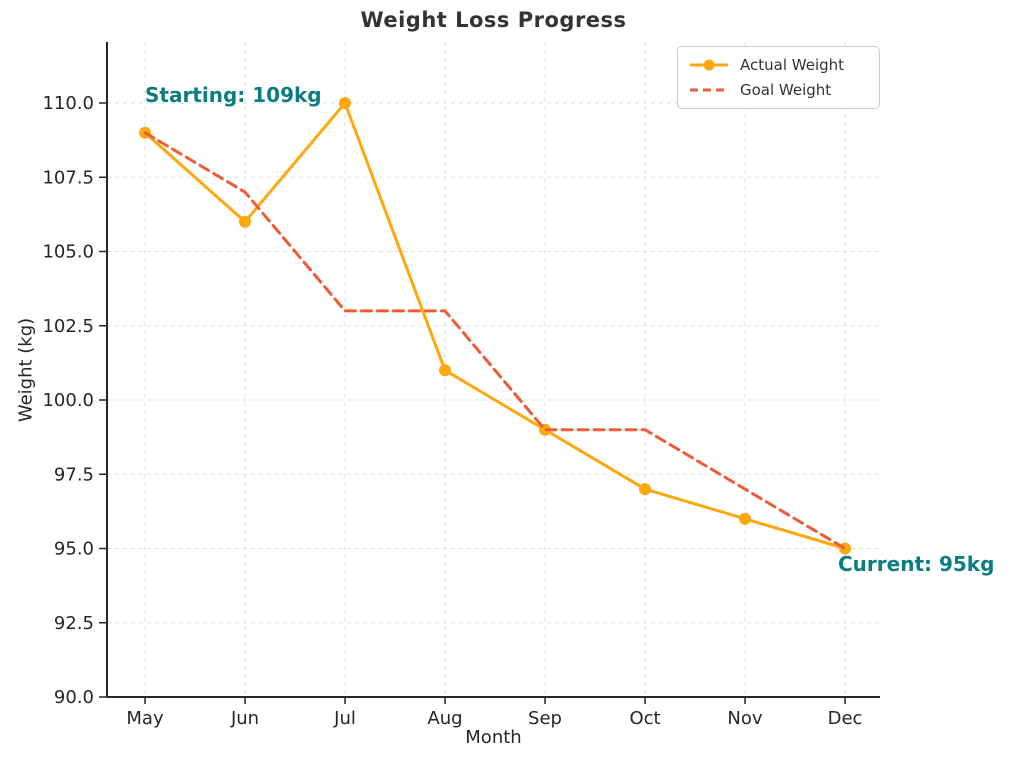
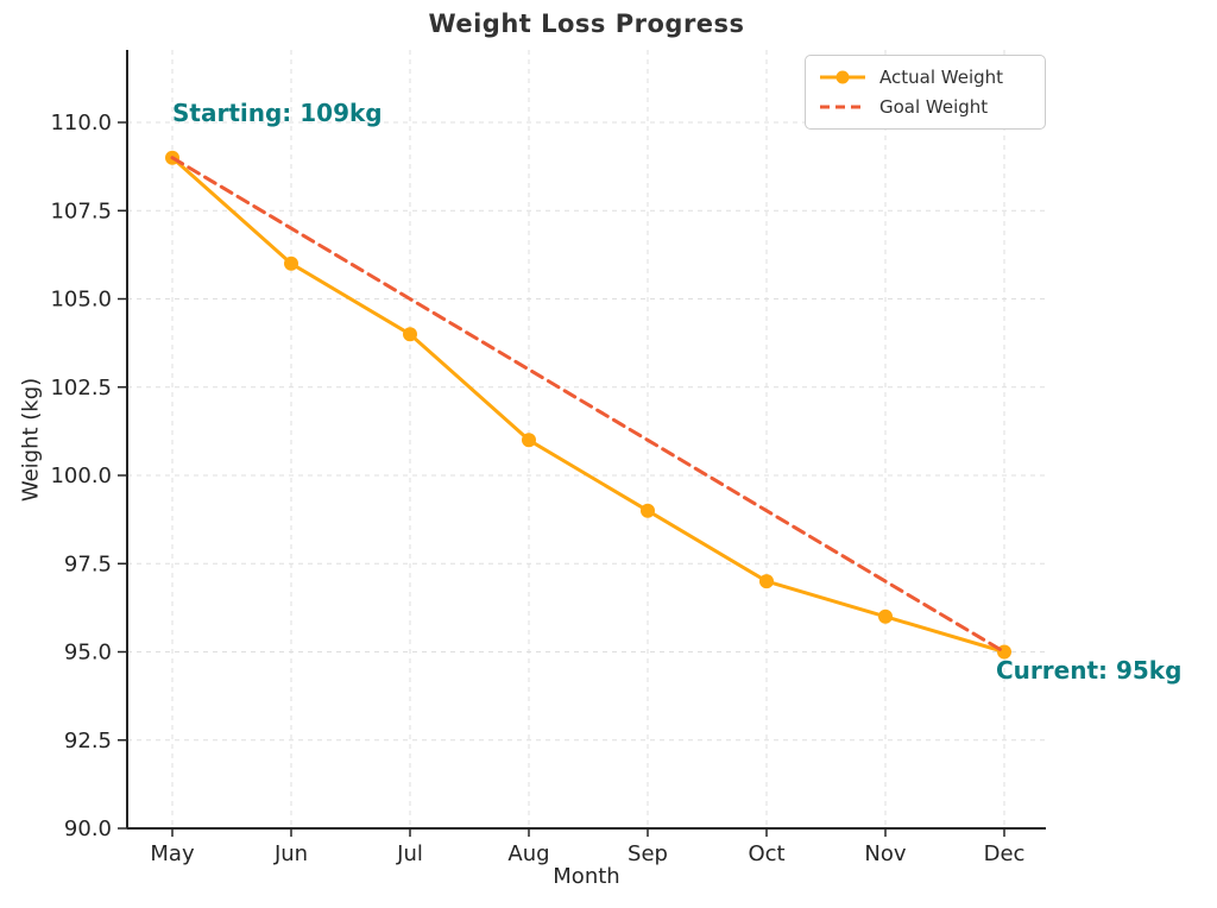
Actual Weight/Jul: 110 -> 104
Goal Weight/Jul: 103 -> 105
Goal Weight/Sep: 99 -> 101
